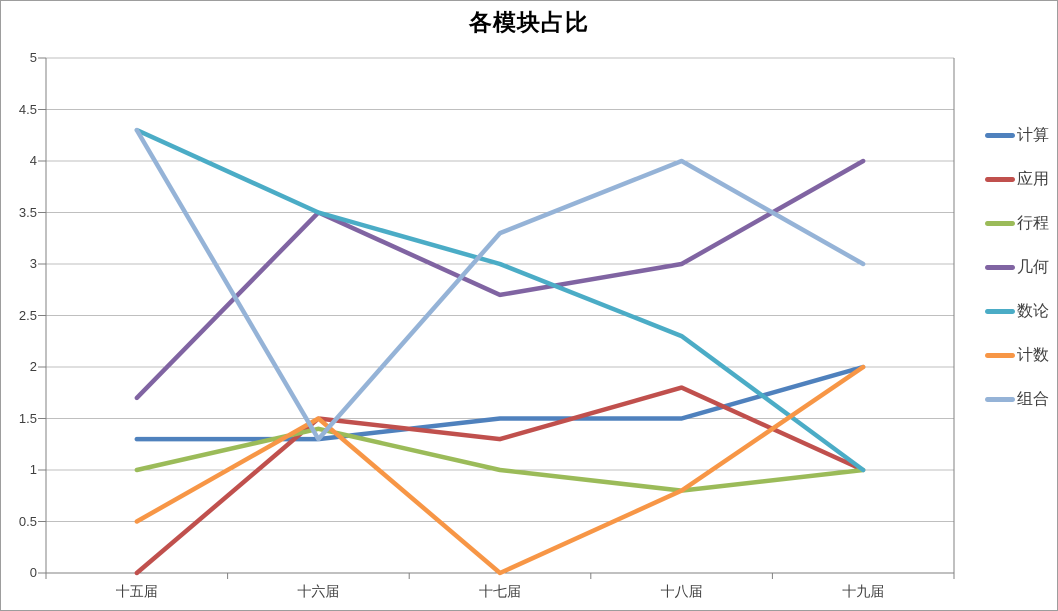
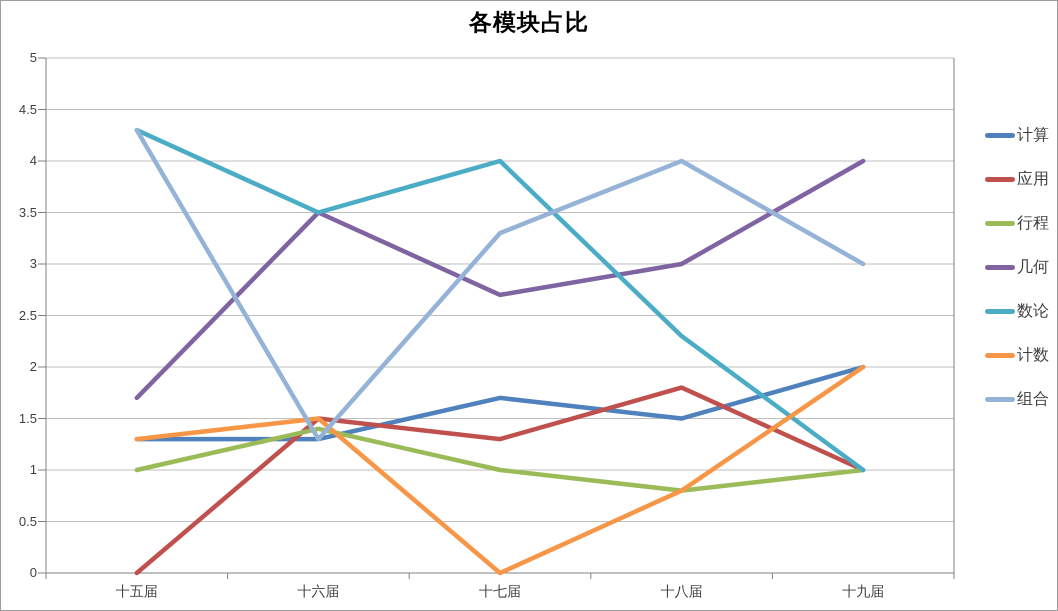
计数/十五届: 0.5 -> 1.3
计算/十七届: 1.5 -> 1.7
数论/十七届: 3.0 -> 4.0
